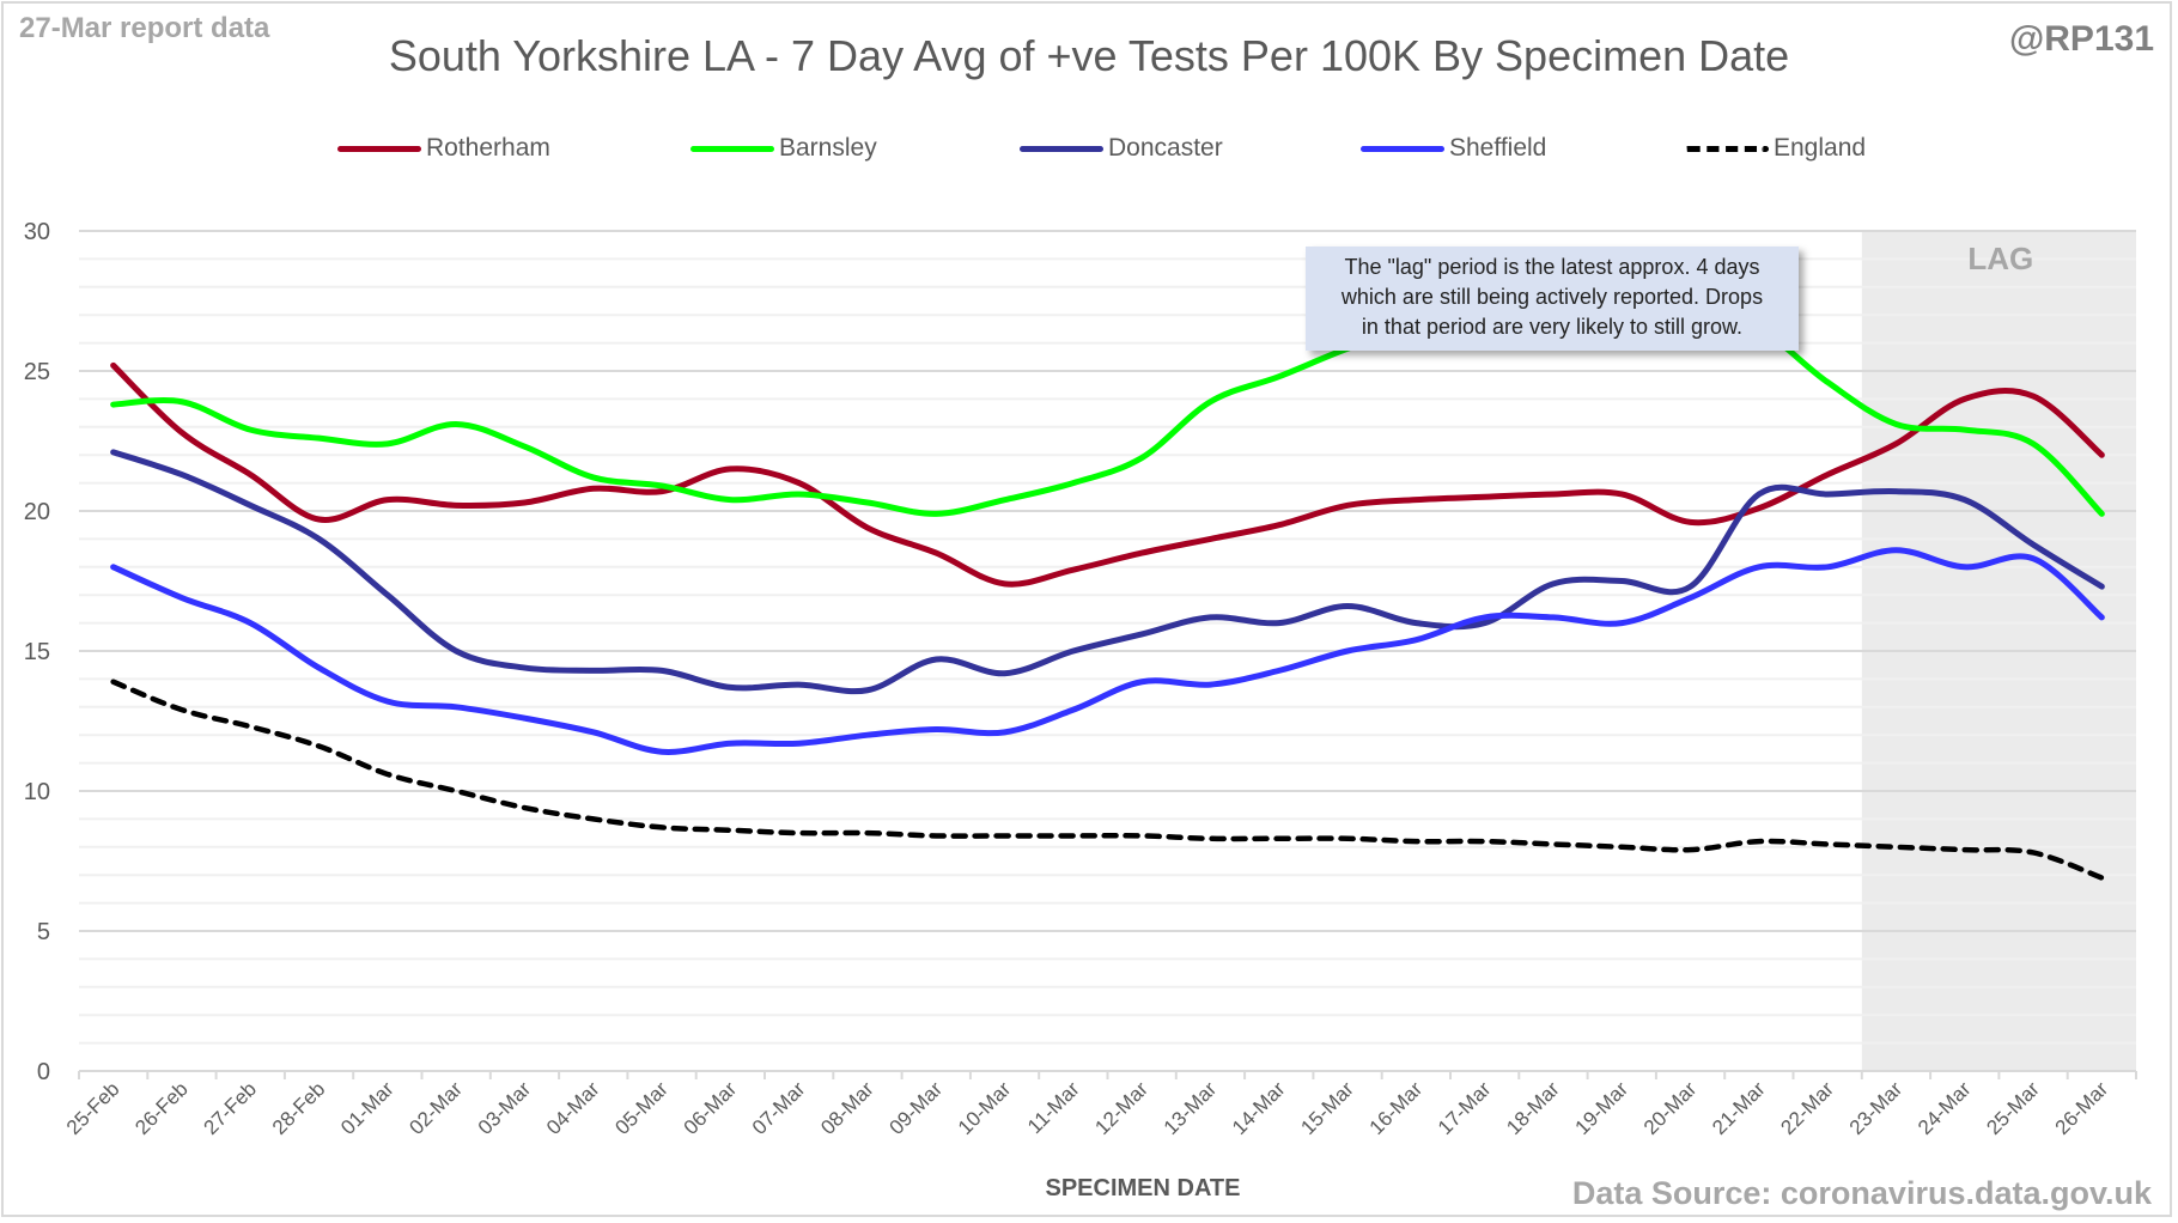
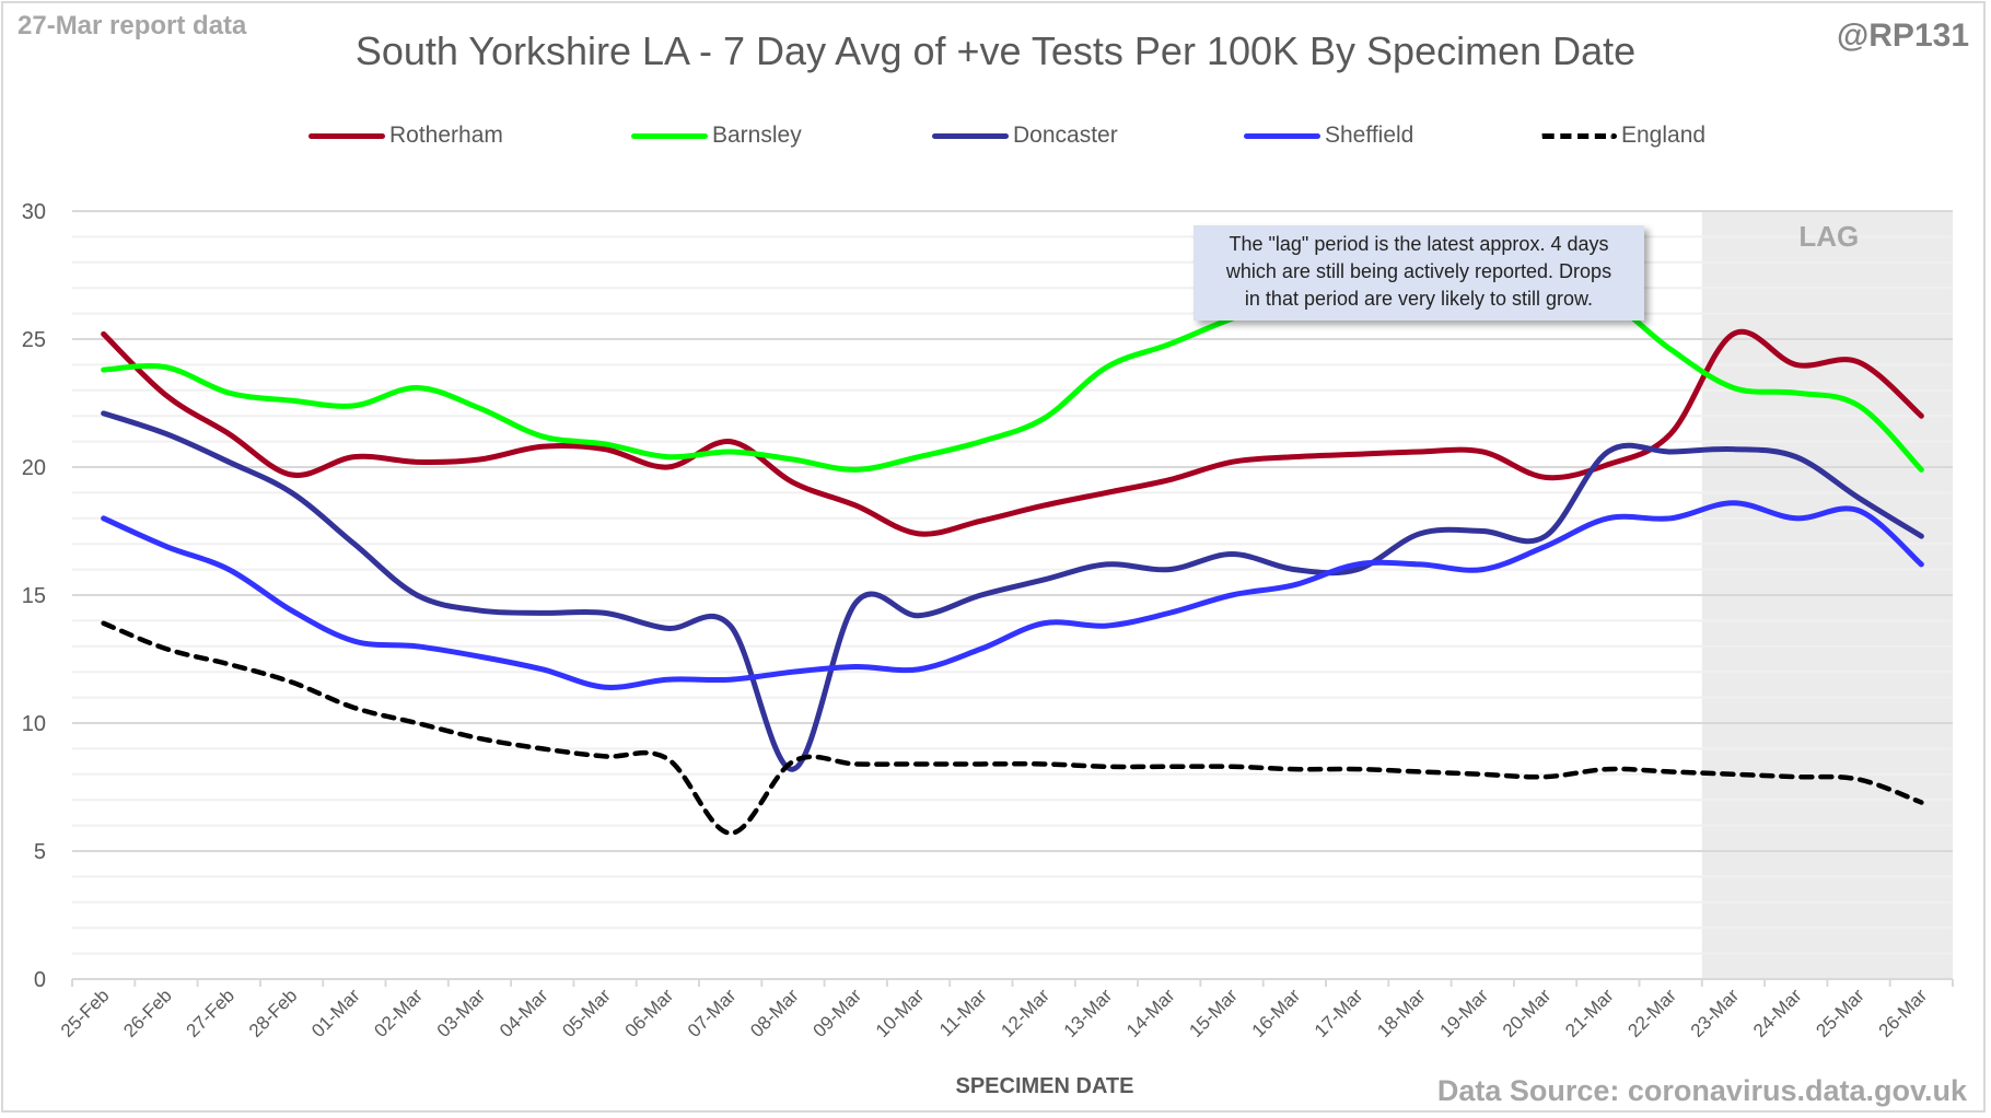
Rotherham/06-Mar: 21.5 -> 20.0
England/07-Mar: 8.5 -> 5.7
Doncaster/08-Mar: 13.6 -> 8.2
Rotherham/23-Mar: 22.4 -> 25.2
